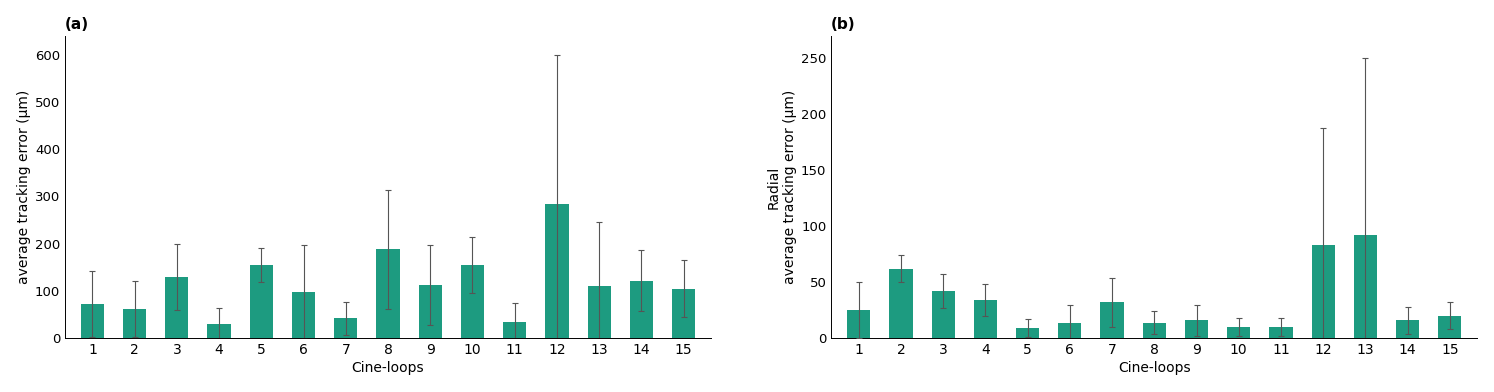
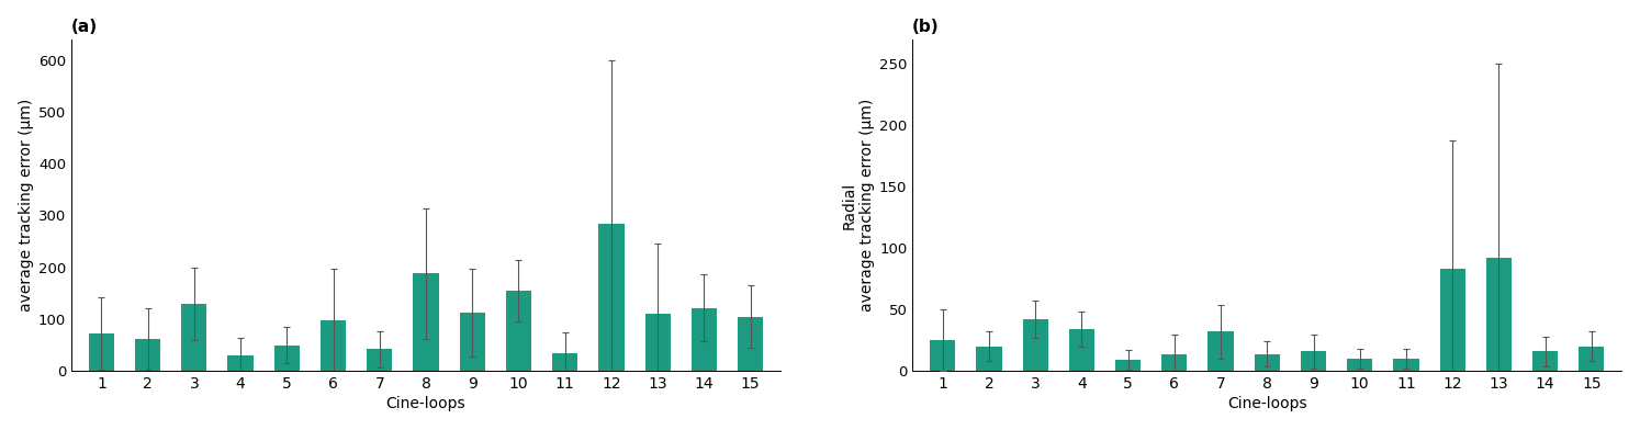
(a)/5: 155 -> 50
(b)/2: 62 -> 20
